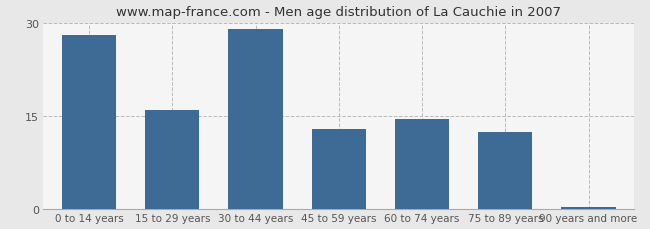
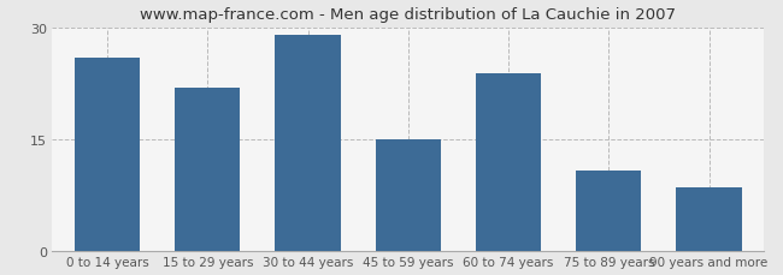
0 to 14 years: 28.0 -> 26.0
15 to 29 years: 16.0 -> 22.0
45 to 59 years: 13.0 -> 15.0
60 to 74 years: 14.5 -> 23.8
75 to 89 years: 12.5 -> 10.8
90 years and more: 0.3 -> 8.6
